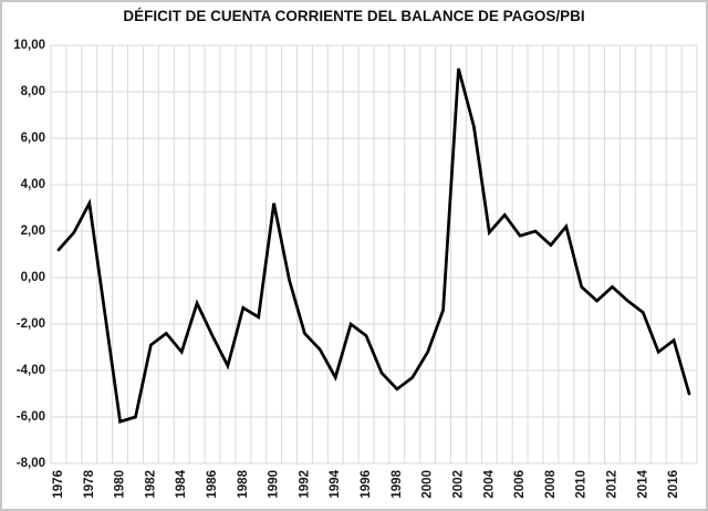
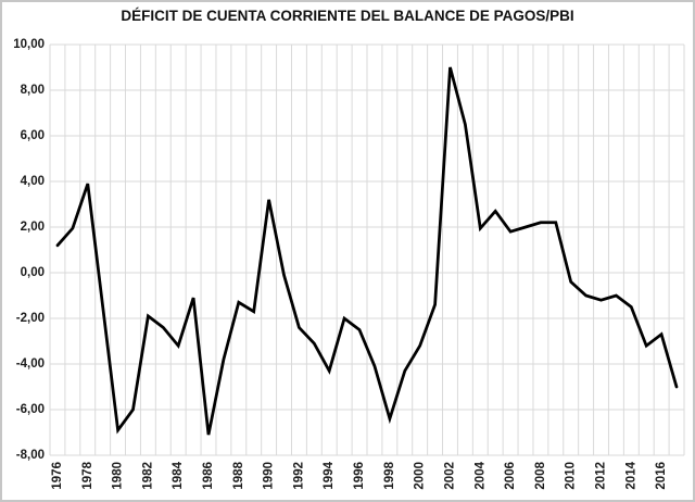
1978: 3,2 -> 3,9
1980: -6,2 -> -6,9
1982: -2,9 -> -1,9
1986: -2,5 -> -7,1
1998: -4,8 -> -6,4
2008: 1,4 -> 2,2
2012: -0,4 -> -1,2
